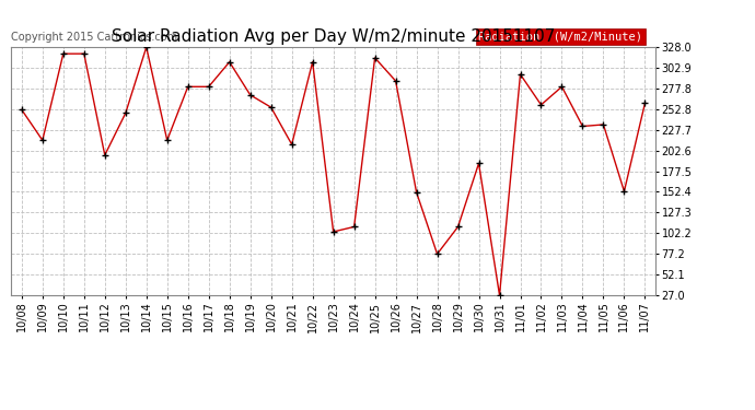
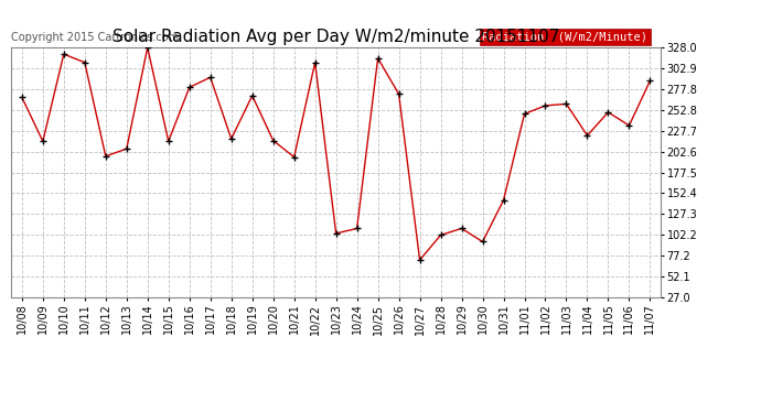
10/08: 252 -> 268
10/11: 320 -> 310
10/13: 248 -> 206
10/17: 280 -> 292
10/18: 310 -> 218
10/20: 255 -> 216
10/21: 210 -> 196
10/26: 287 -> 272
10/27: 152 -> 72
10/28: 77 -> 102
10/30: 187 -> 94
10/31: 27 -> 144
11/01: 295 -> 248
11/03: 280 -> 260
11/04: 232 -> 222
11/05: 234 -> 250
11/06: 153 -> 234
11/07: 260 -> 288
